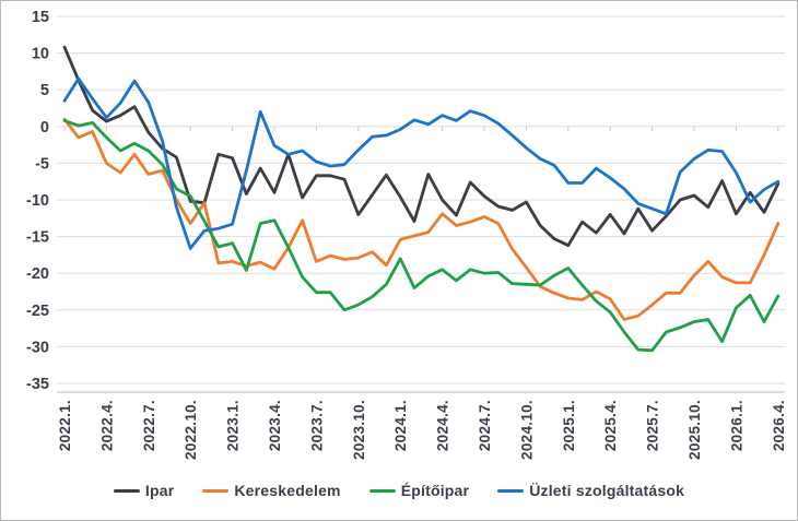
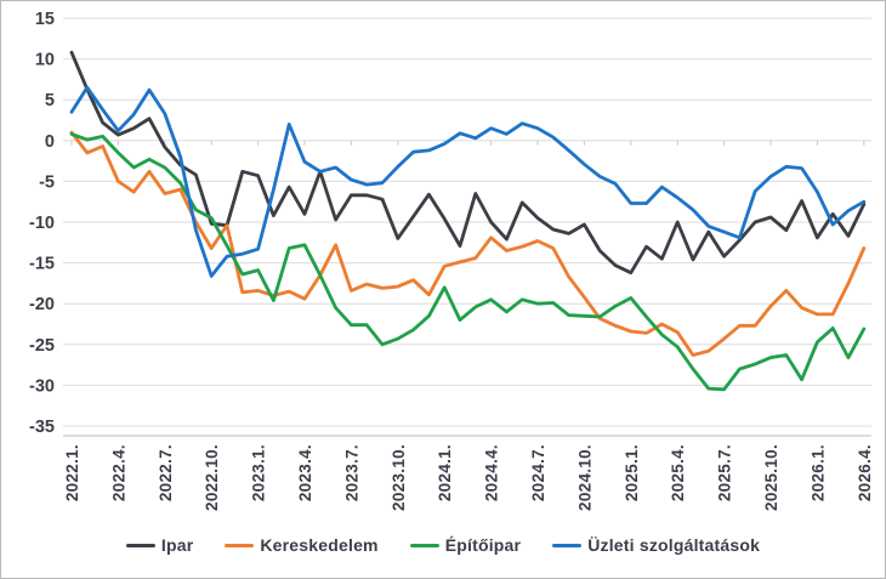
Ipar/2025.4.: -12 -> -10
